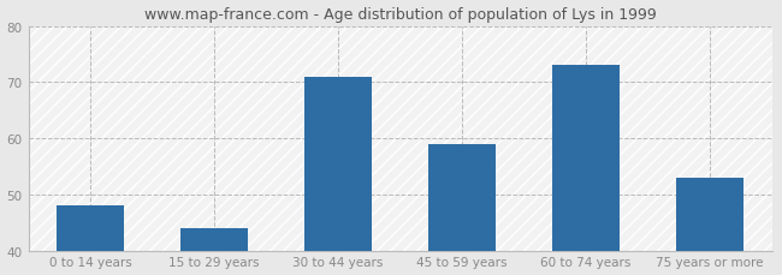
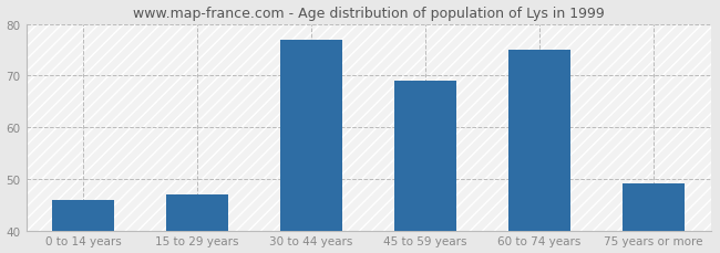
0 to 14 years: 48 -> 46
15 to 29 years: 44 -> 47
30 to 44 years: 71 -> 77
45 to 59 years: 59 -> 69
60 to 74 years: 73 -> 75
75 years or more: 53 -> 49
